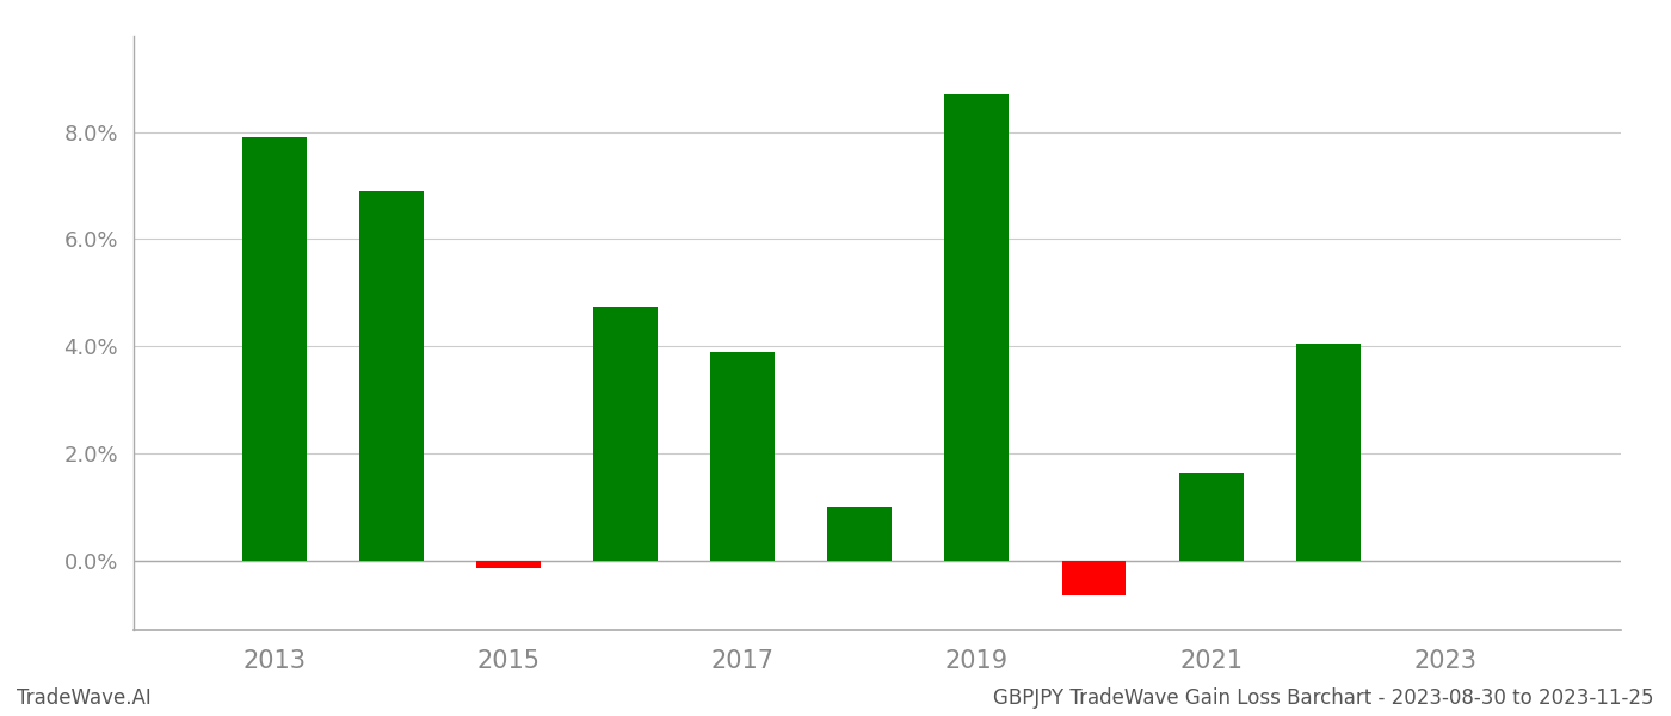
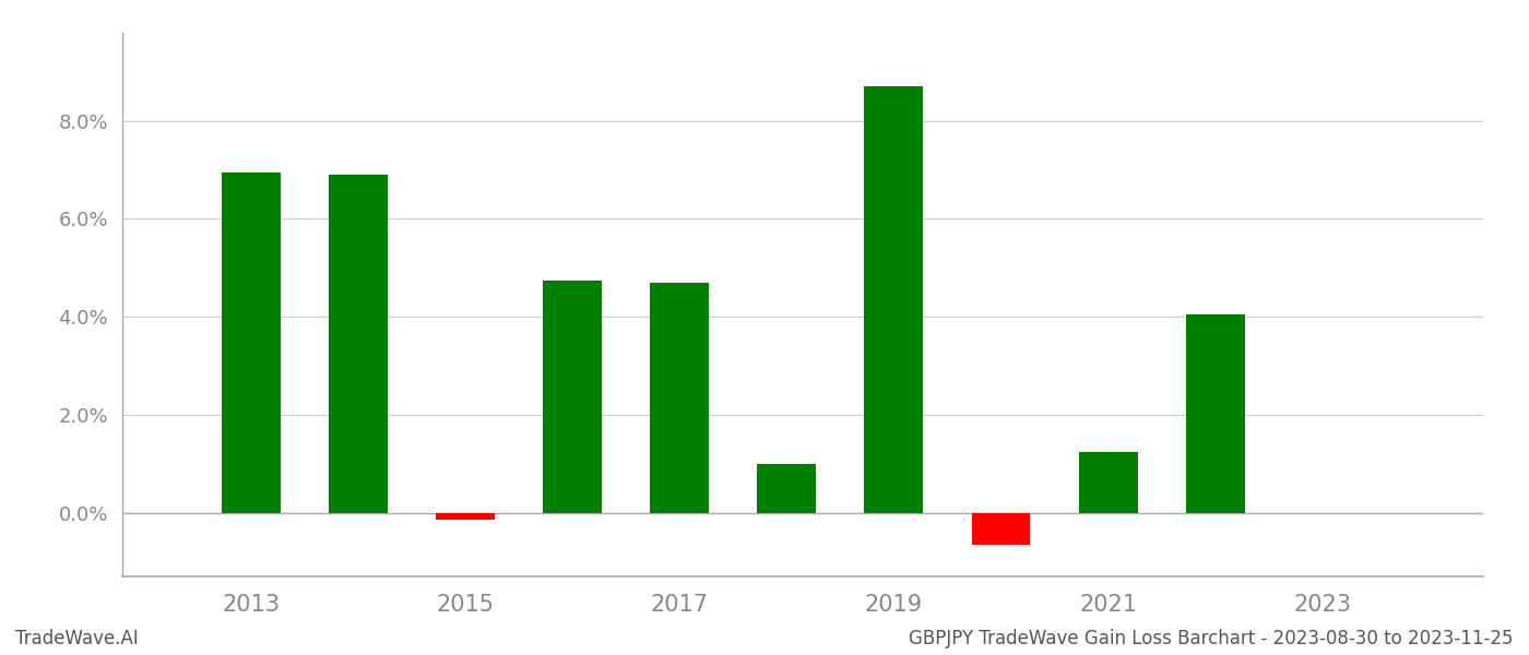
2013: 7.90% -> 6.95%
2017: 3.90% -> 4.70%
2021: 1.65% -> 1.25%
